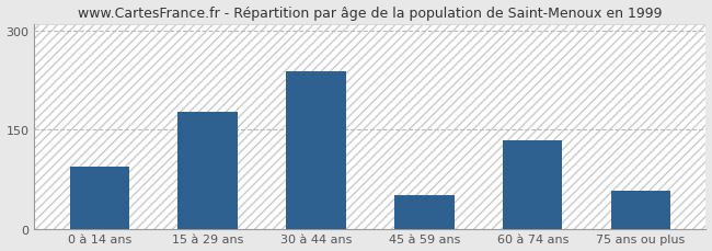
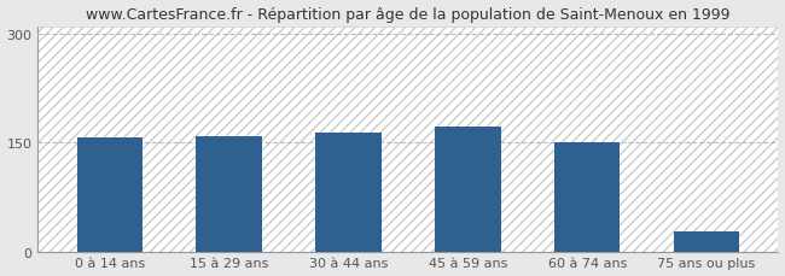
0 à 14 ans: 94 -> 156
15 à 29 ans: 176 -> 158
30 à 44 ans: 238 -> 163
45 à 59 ans: 50 -> 172
60 à 74 ans: 134 -> 150
75 ans ou plus: 58 -> 28
